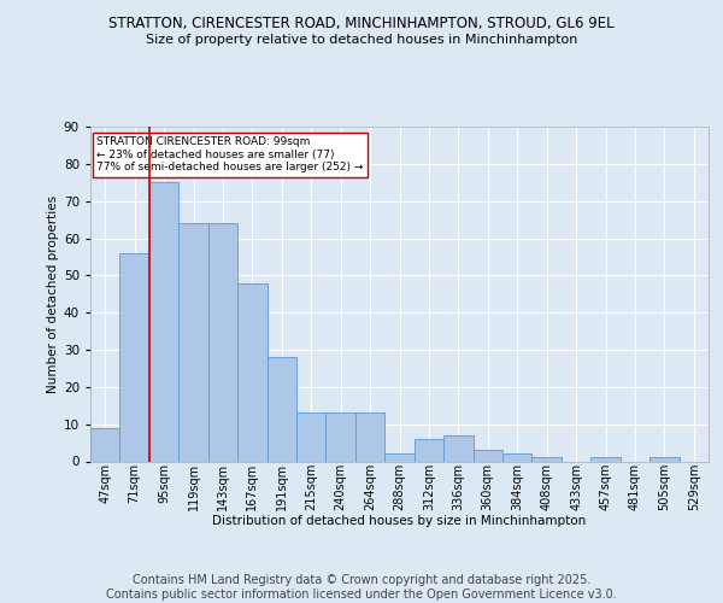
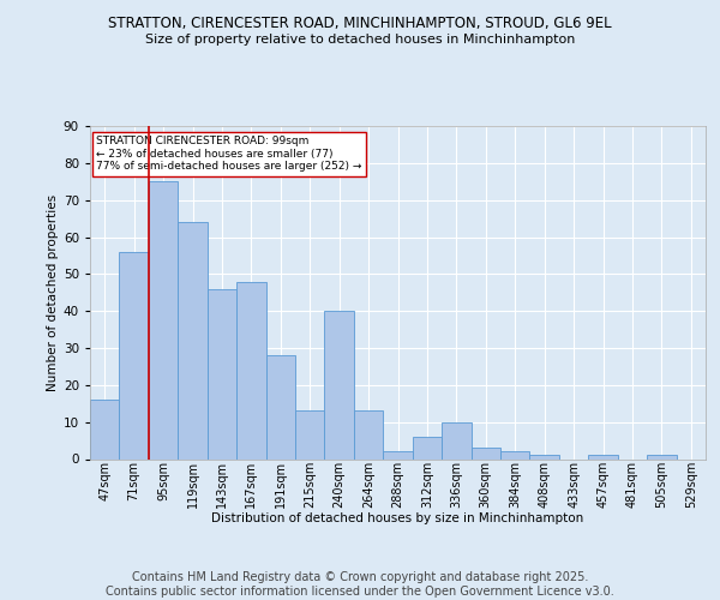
47sqm: 9 -> 16
143sqm: 64 -> 46
240sqm: 13 -> 40
336sqm: 7 -> 10
